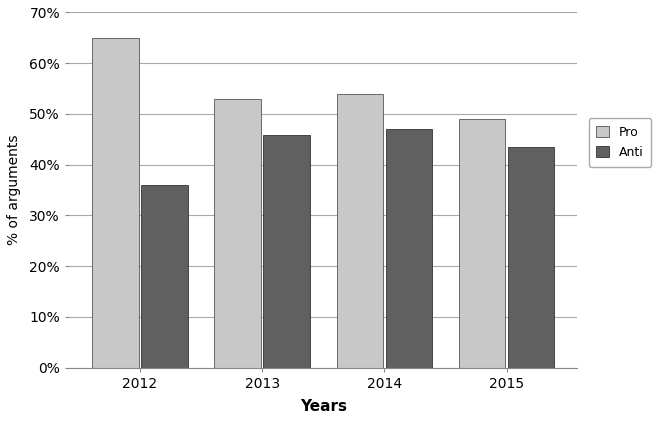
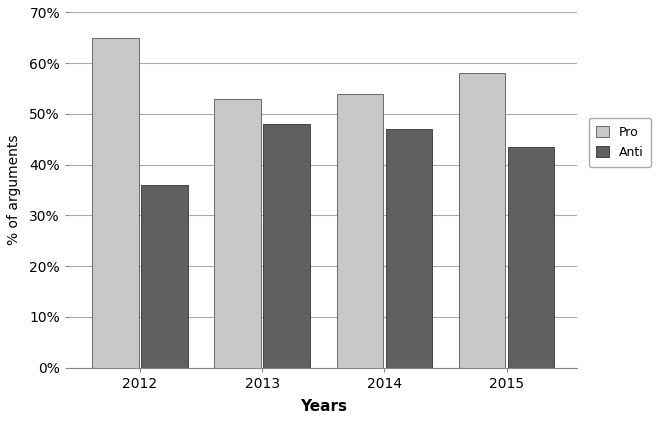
Anti/2013: 45.8% -> 48.0%
Pro/2015: 49% -> 58%
